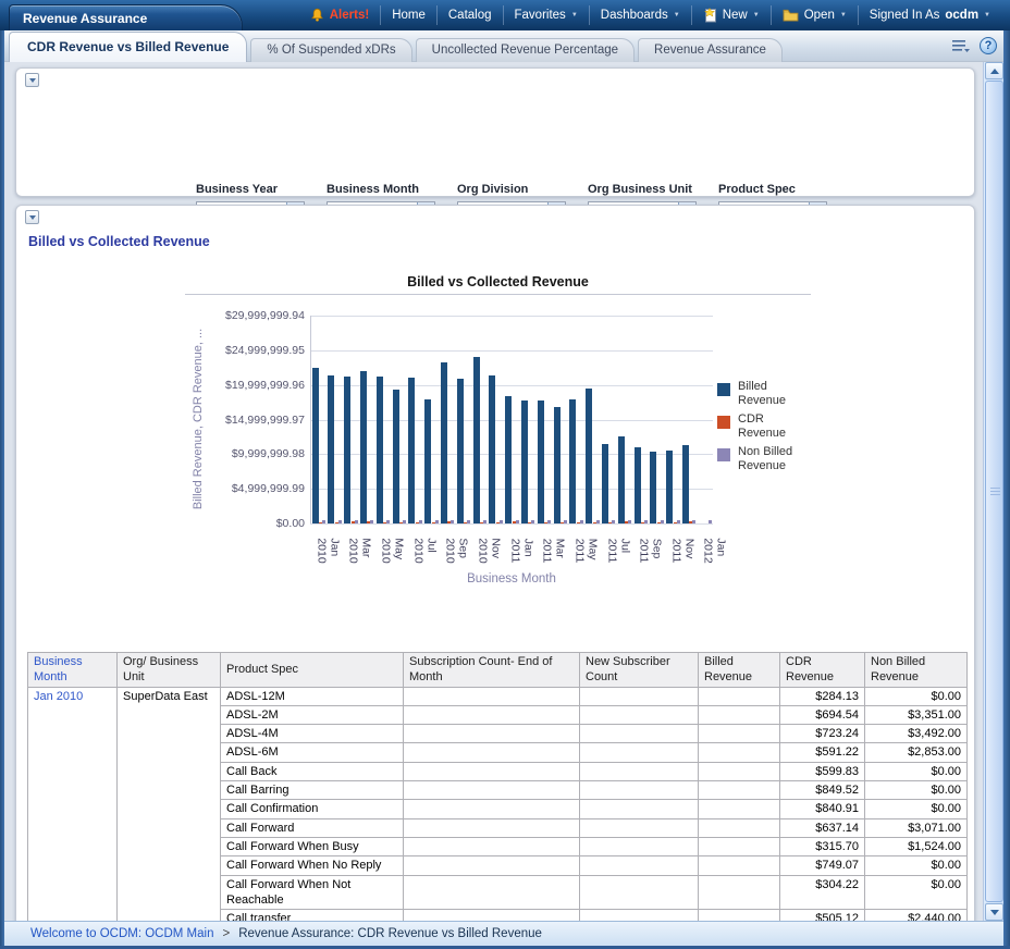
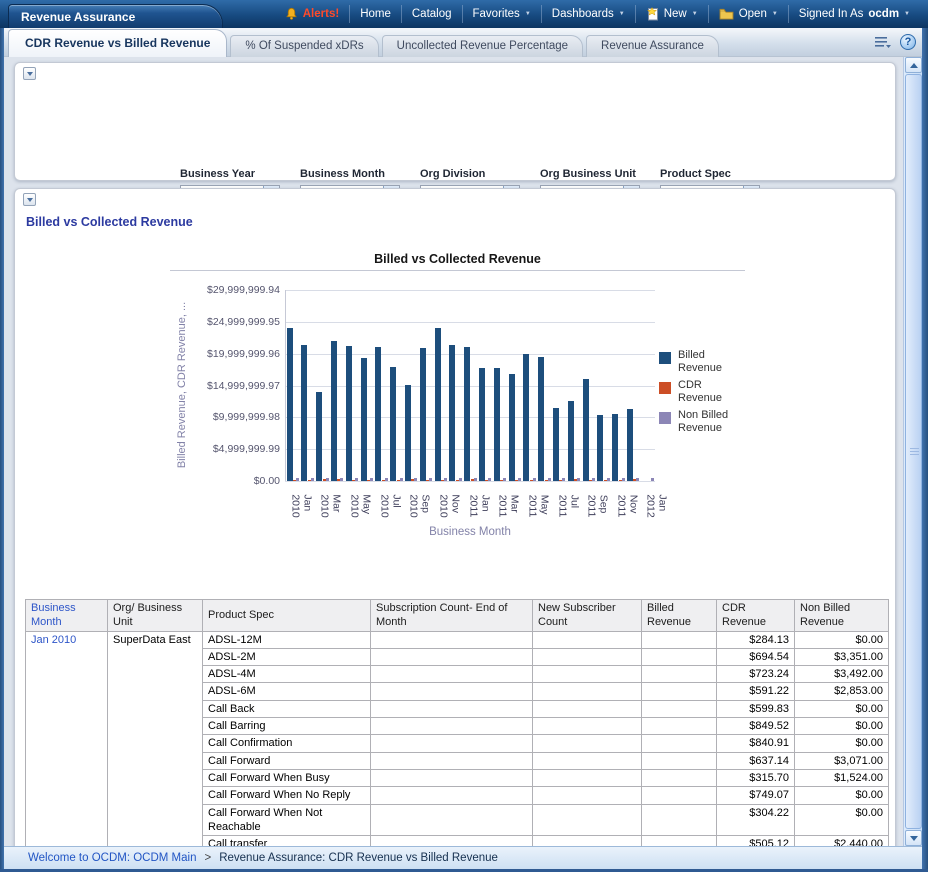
Billed Revenue/Jan 2010: $22000000 -> $24000000
Billed Revenue/Mar 2010: $21000000 -> $14000000
Billed Revenue/Sep 2010: $23000000 -> $15000000
Billed Revenue/Jan 2011: $18000000 -> $21000000
Billed Revenue/May 2011: $18000000 -> $20000000
Billed Revenue/Sep 2011: $11000000 -> $16000000
